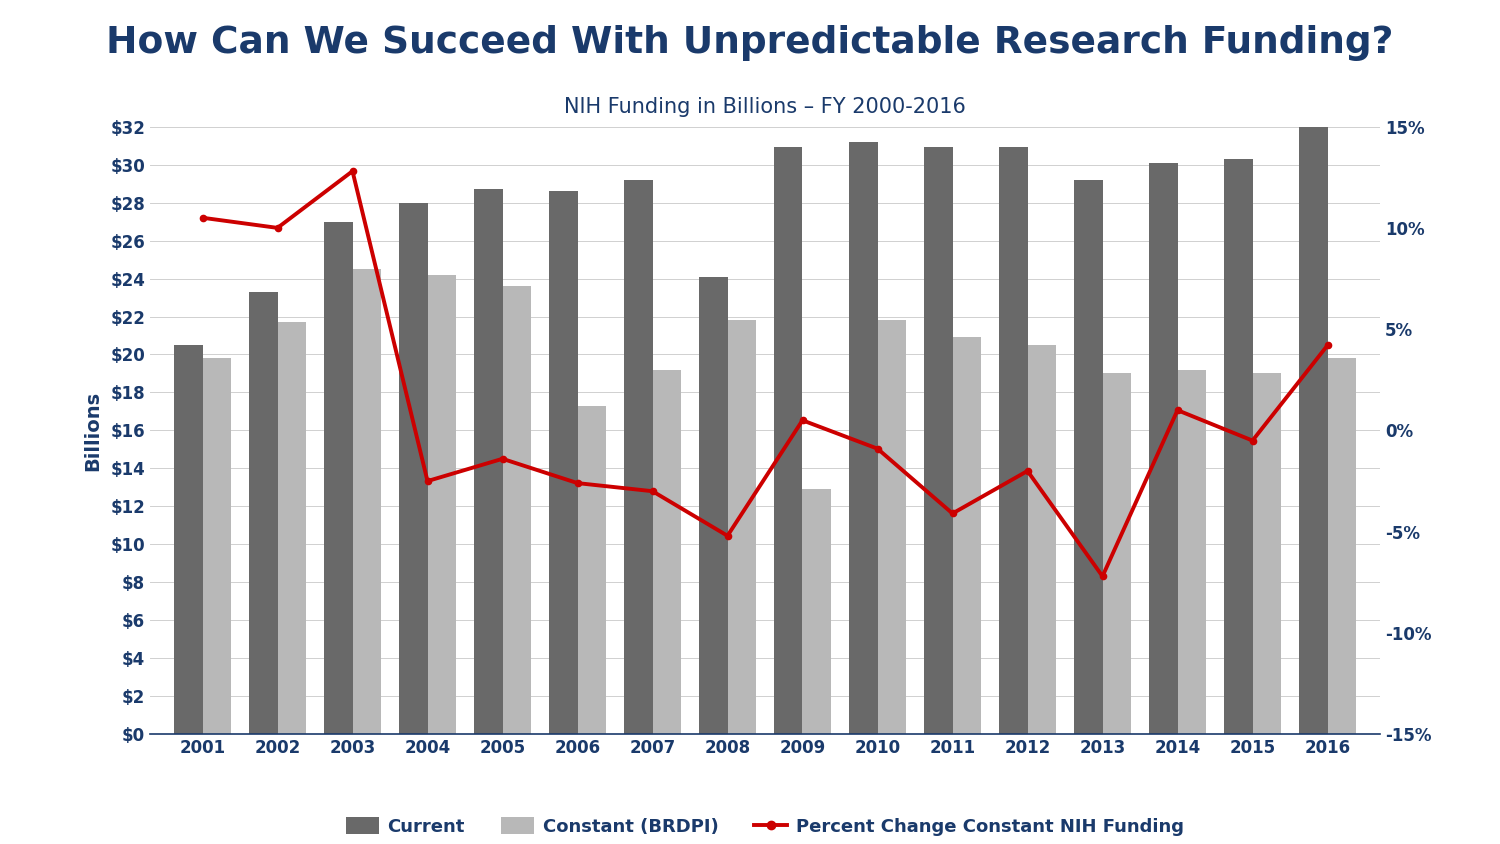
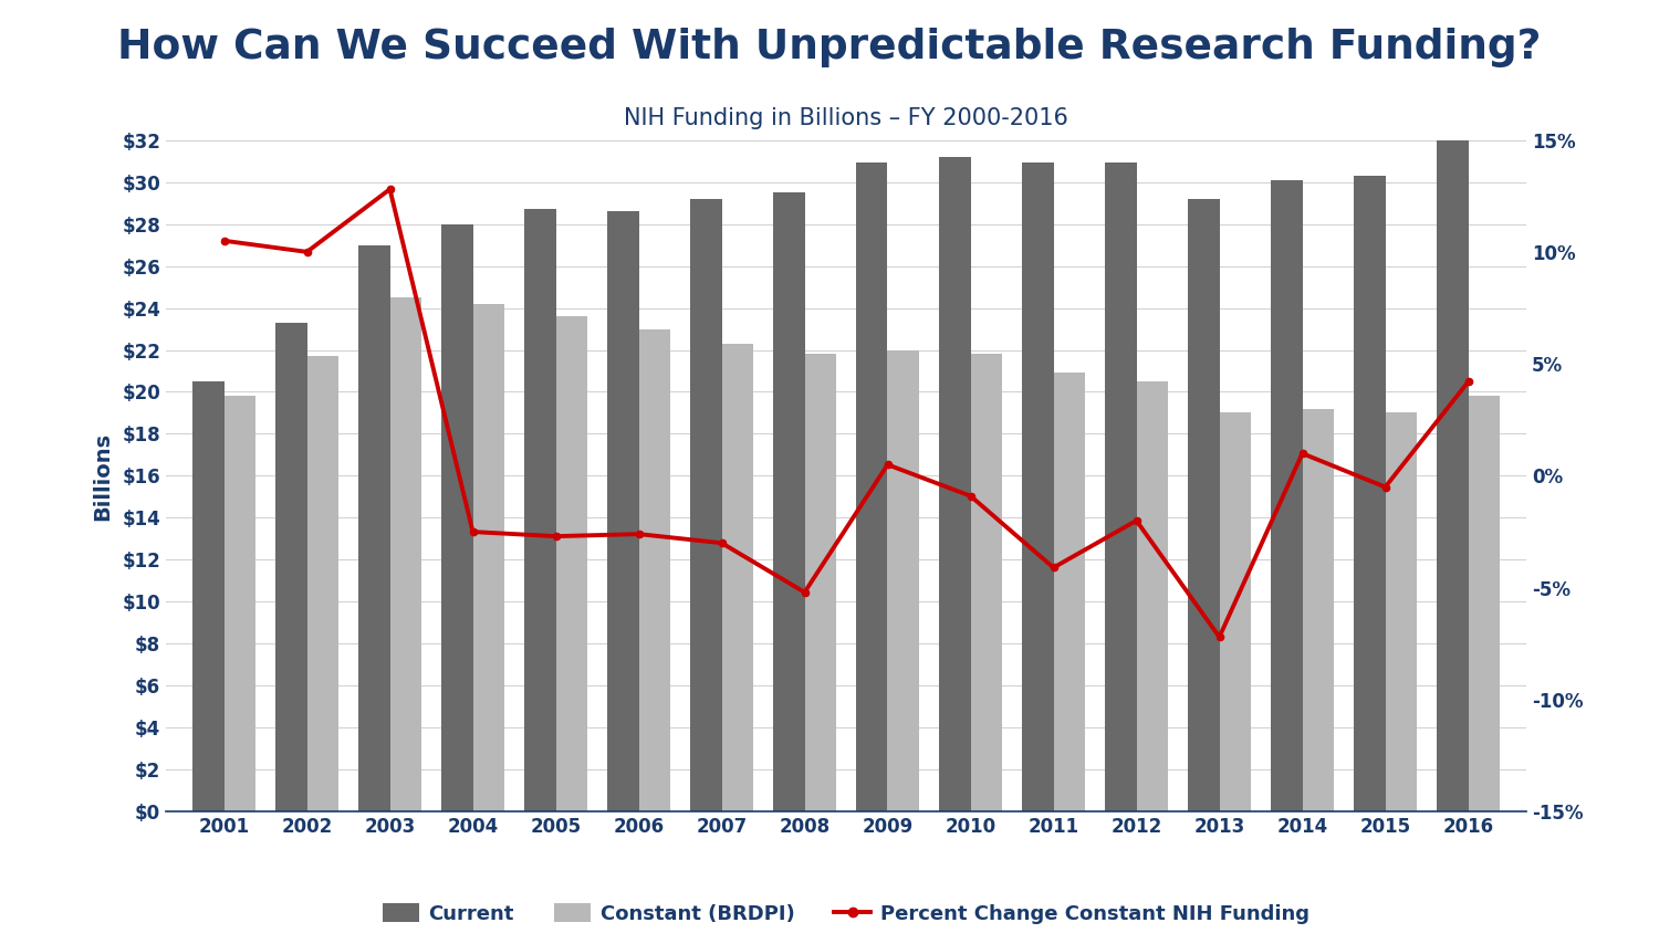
Percent Change Constant NIH Funding/2005: -1.4% -> -2.7%
Constant (BRDPI)/2006: $17.3 -> $23.0
Constant (BRDPI)/2007: $19.2 -> $22.3
Current/2008: $24.1 -> $29.5
Constant (BRDPI)/2009: $12.9 -> $22.0
